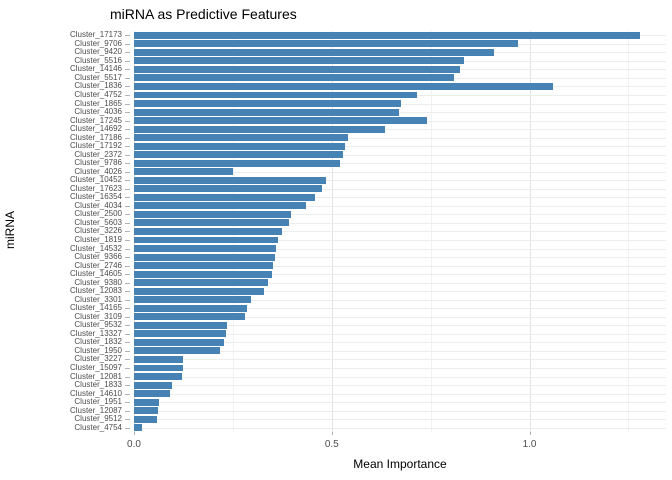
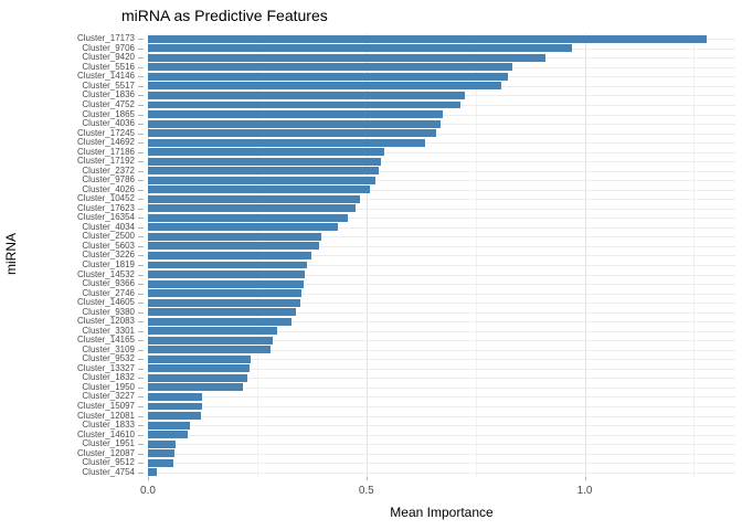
Cluster_1836: 1.06 -> 0.72
Cluster_17245: 0.74 -> 0.66
Cluster_4026: 0.25 -> 0.51
